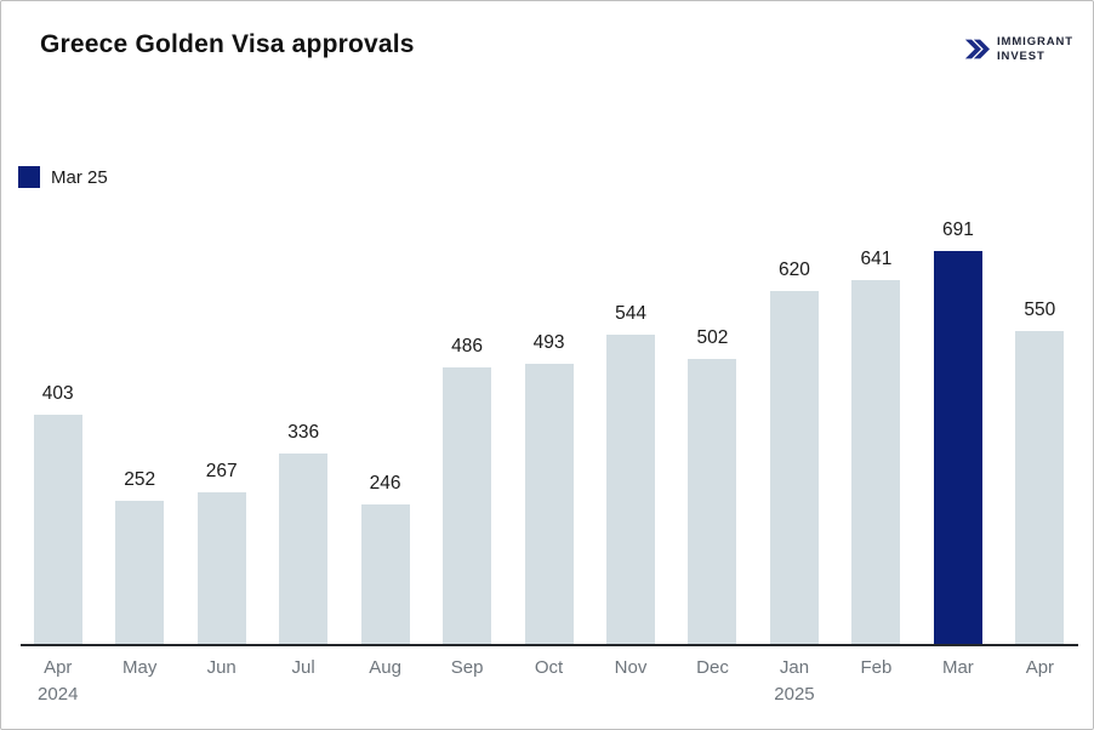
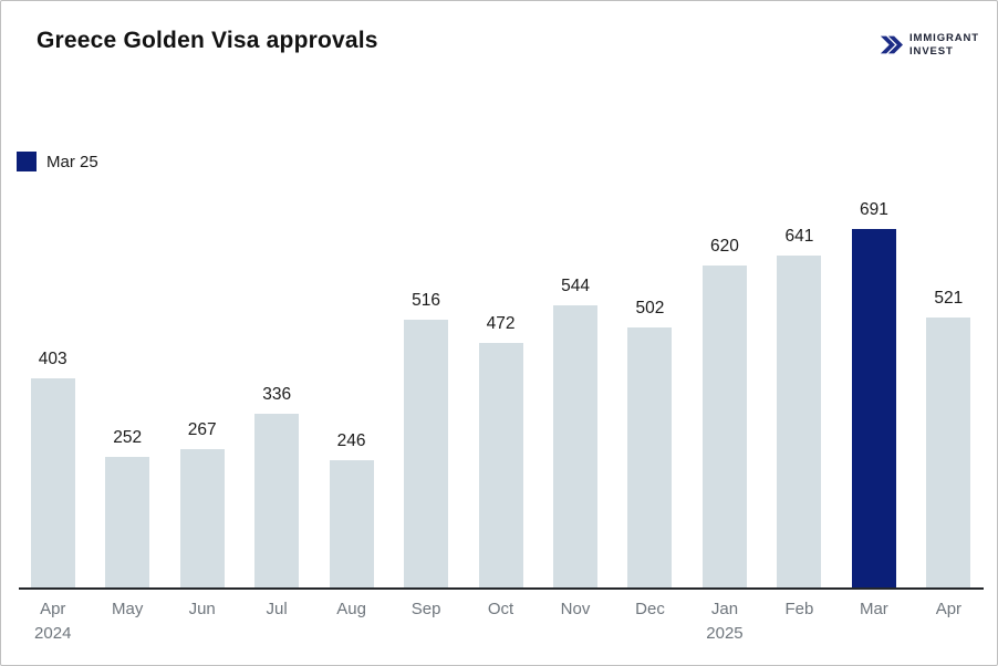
Sep: 486 -> 516
Oct: 493 -> 472
Apr: 550 -> 521
